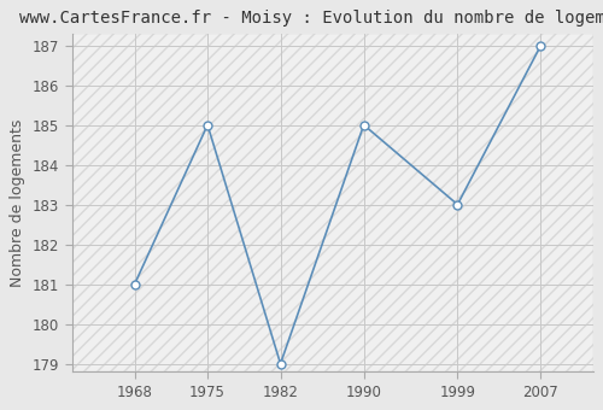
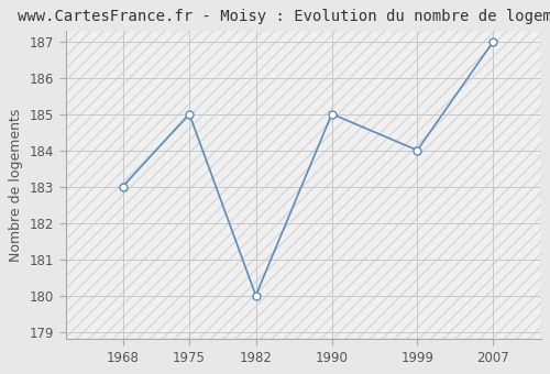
1968: 181 -> 183
1982: 179 -> 180
1999: 183 -> 184
